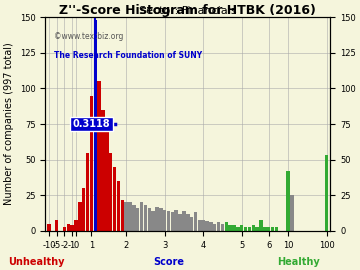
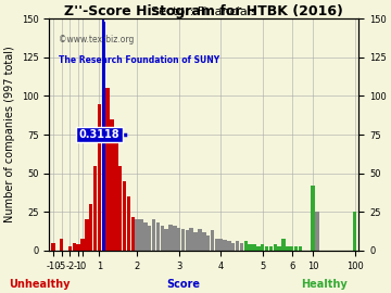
100: 53 -> 25
